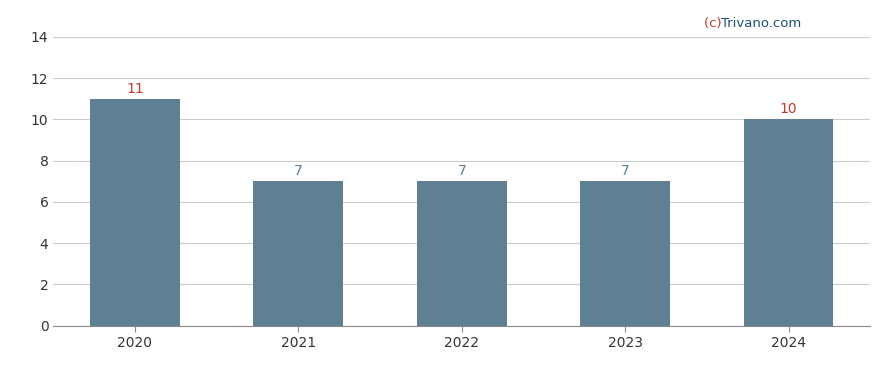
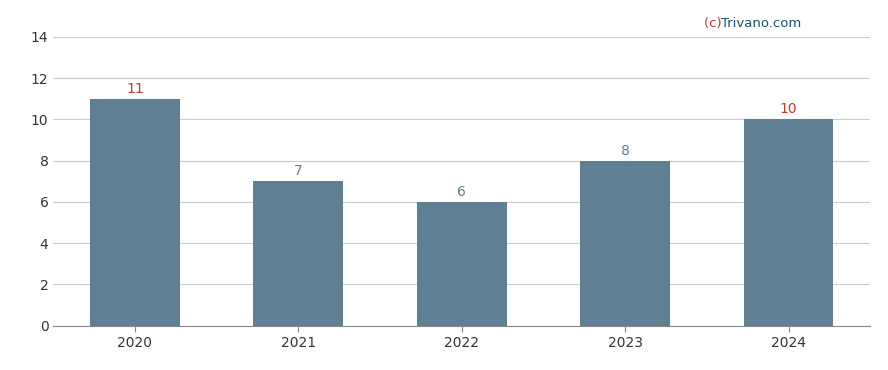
2022: 7 -> 6
2023: 7 -> 8
